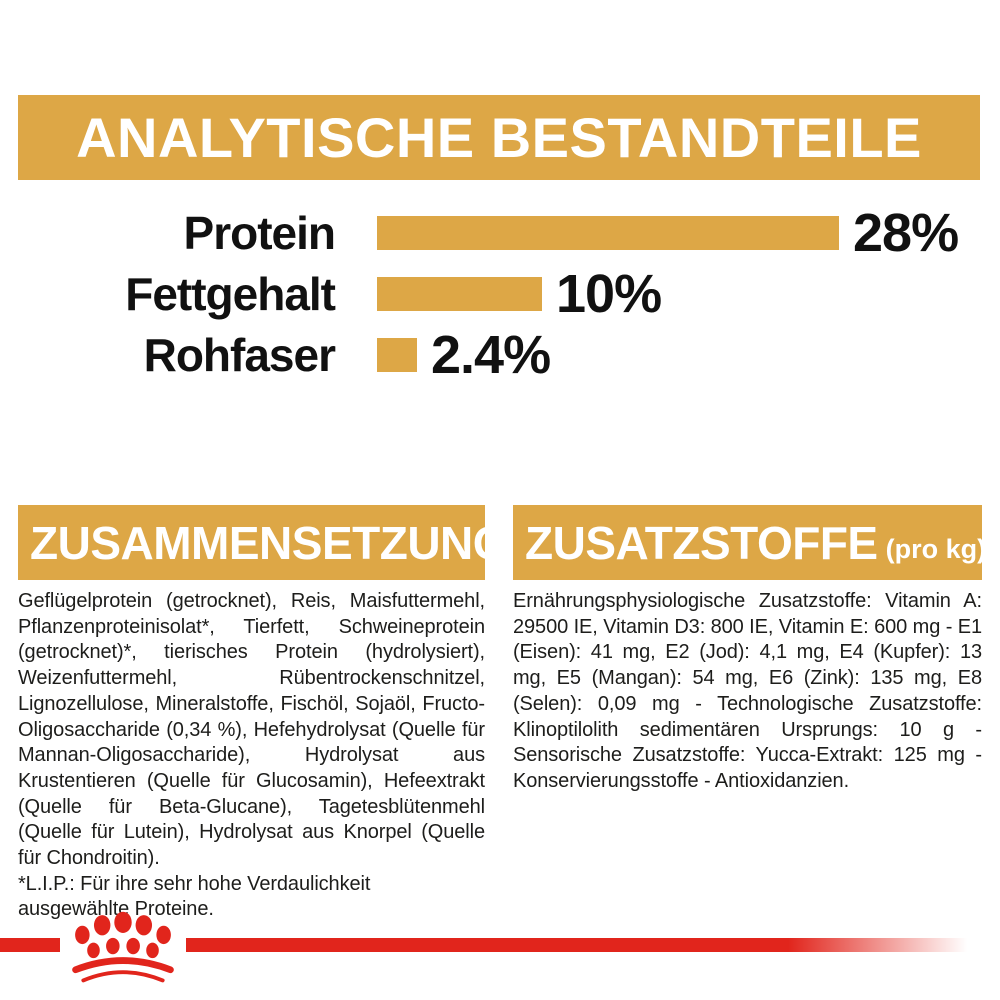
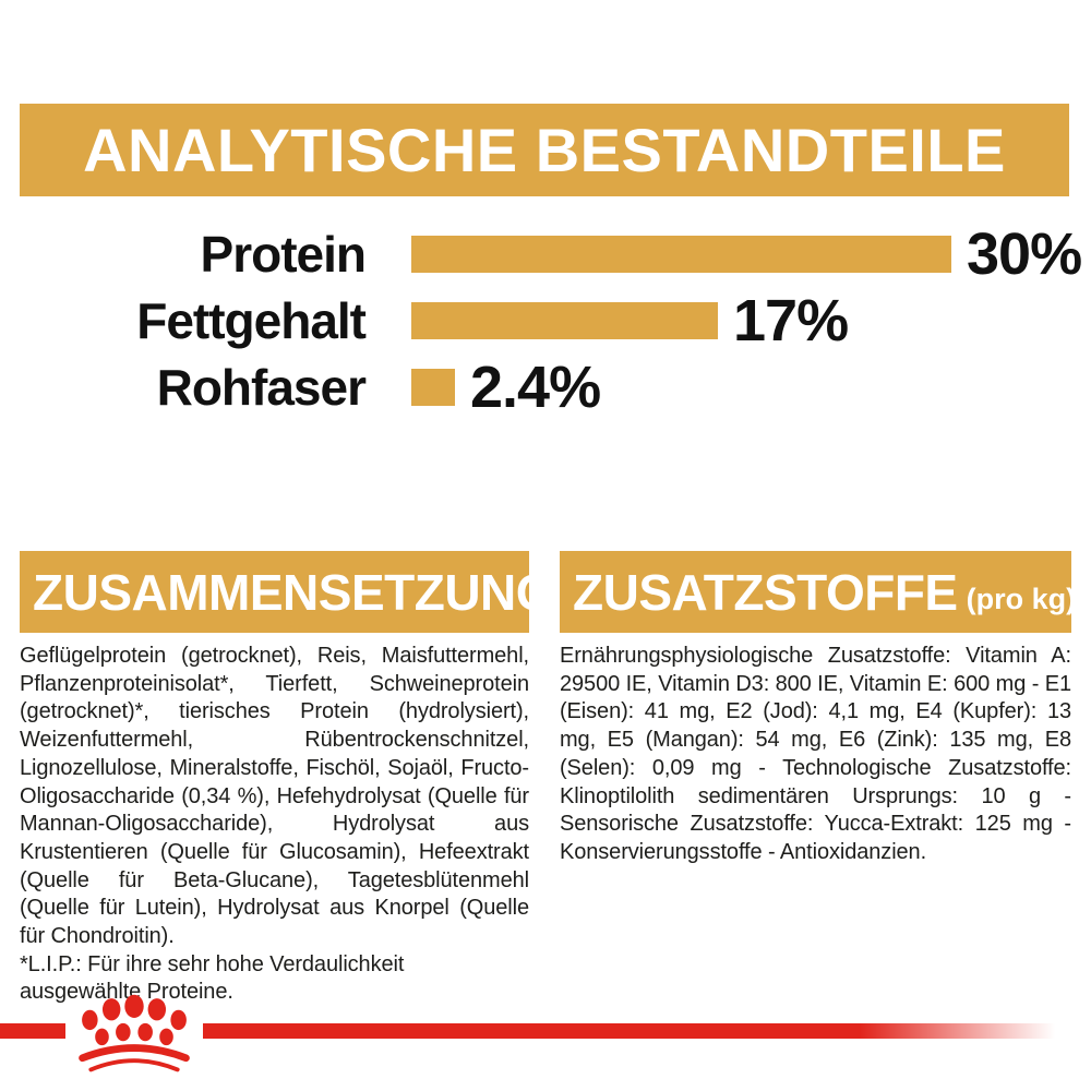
Protein: 28% -> 30%
Fettgehalt: 10% -> 17%
